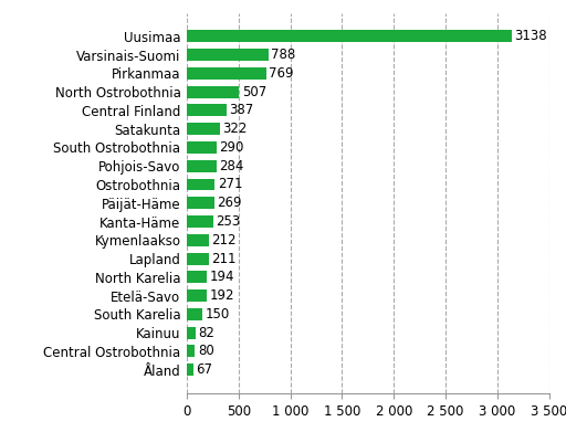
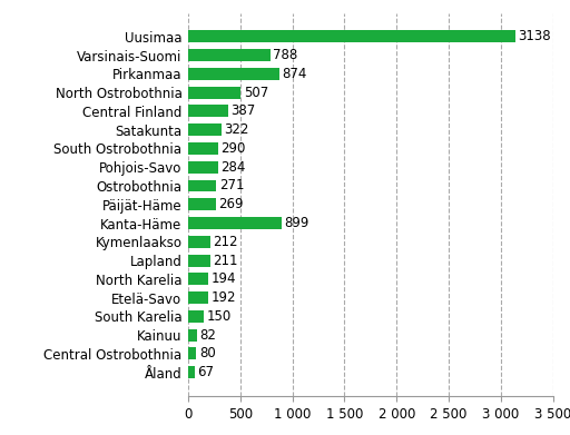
Pirkanmaa: 769 -> 874
Kanta-Häme: 253 -> 899
